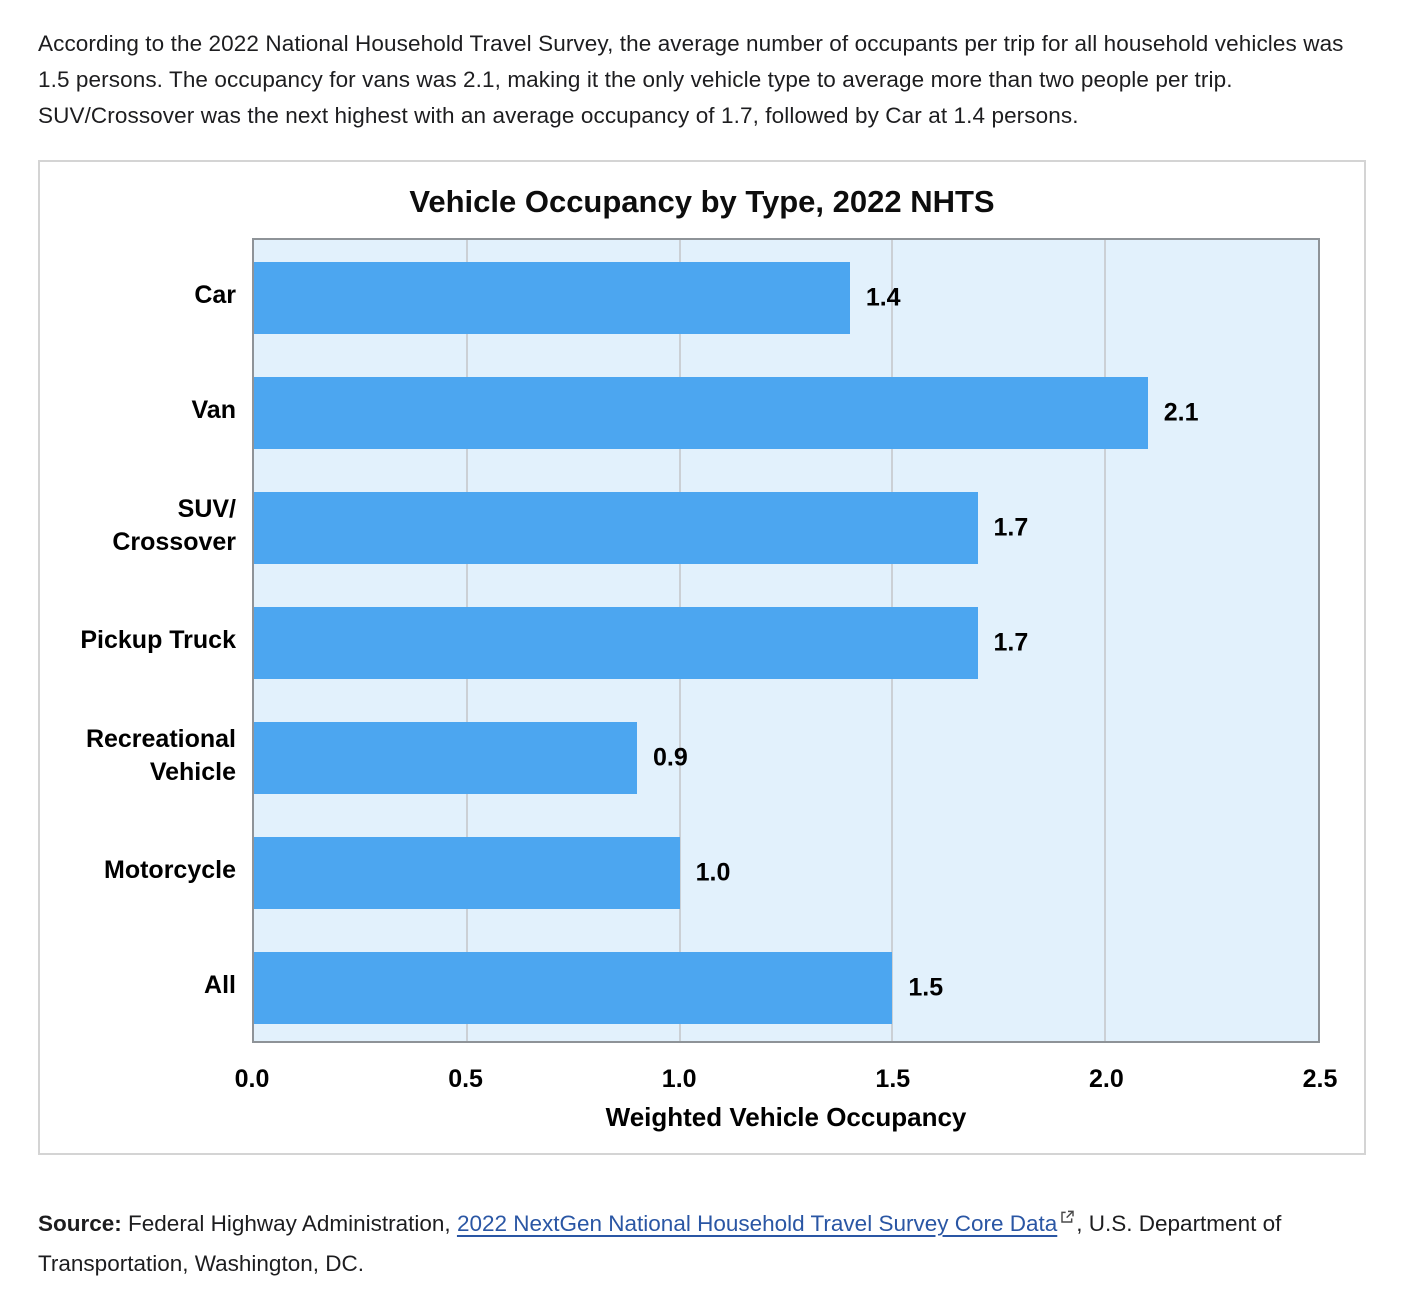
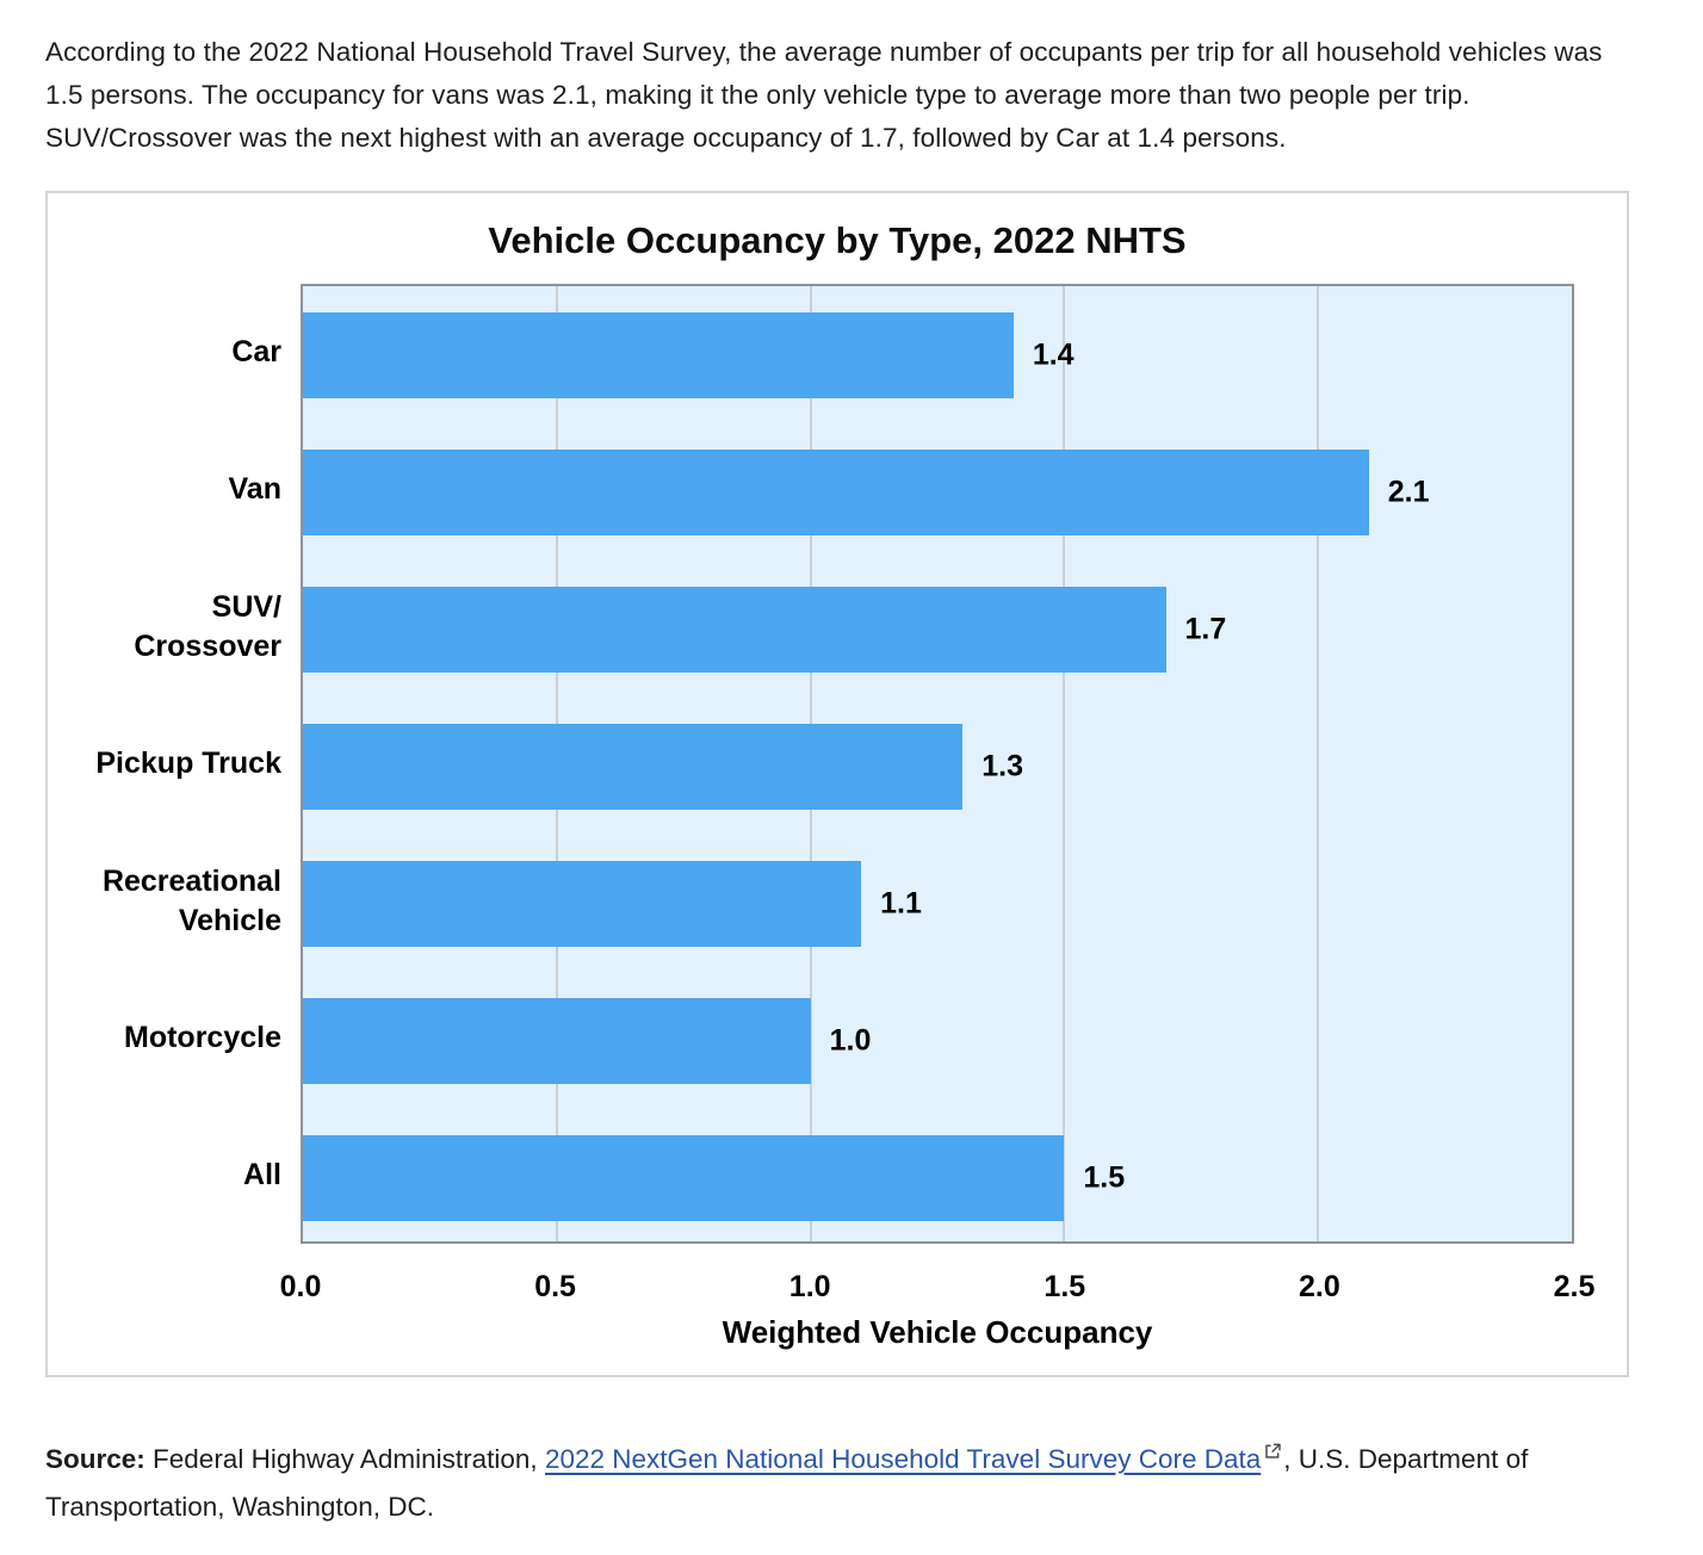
Pickup Truck: 1.7 -> 1.3
Recreational Vehicle: 0.9 -> 1.1
